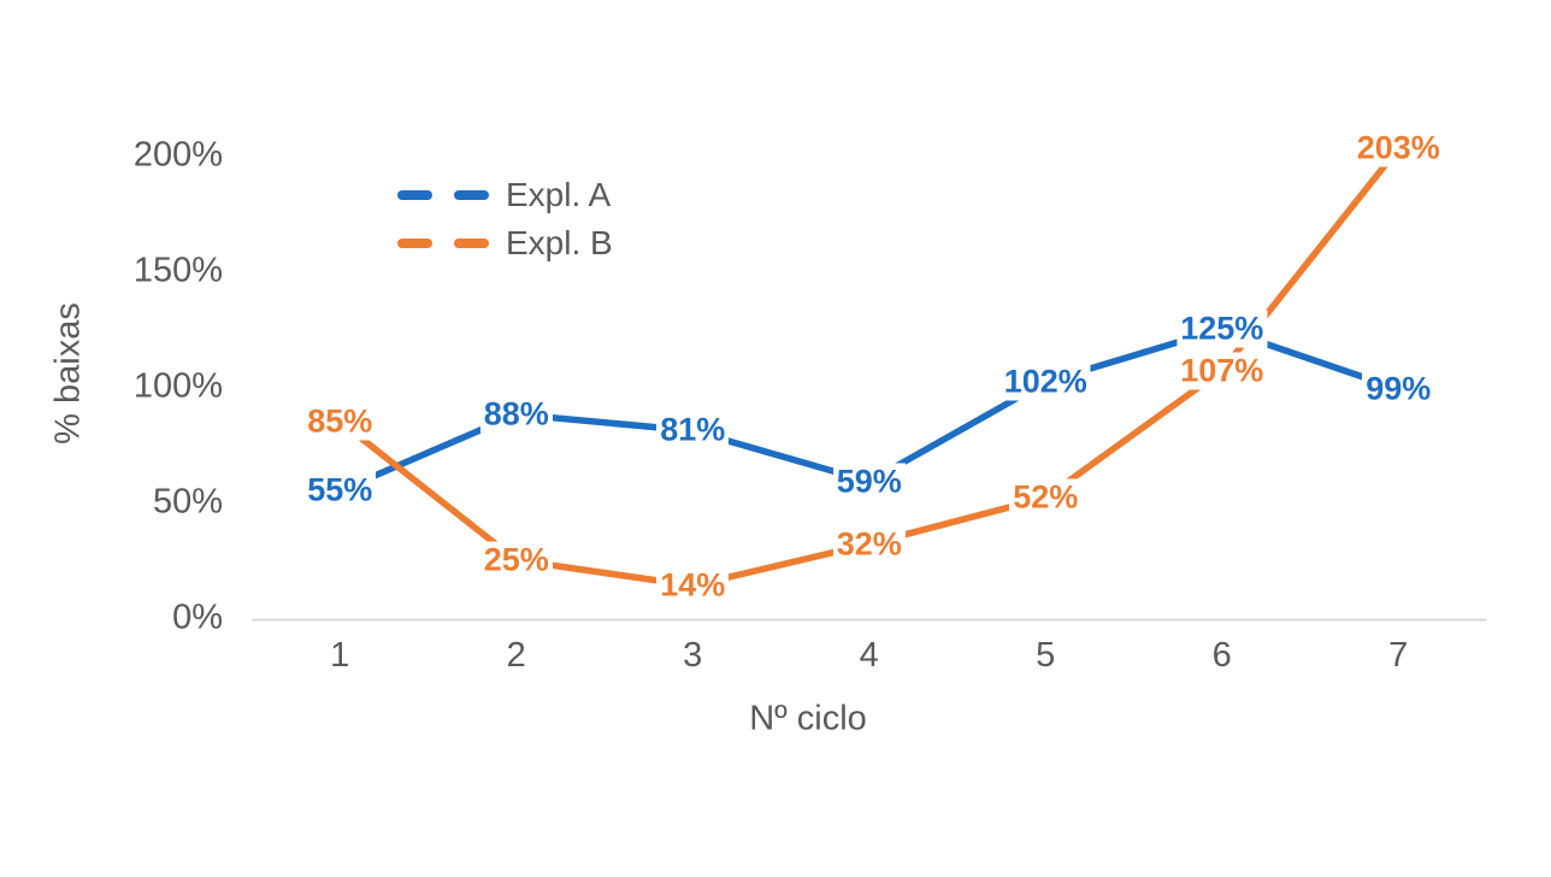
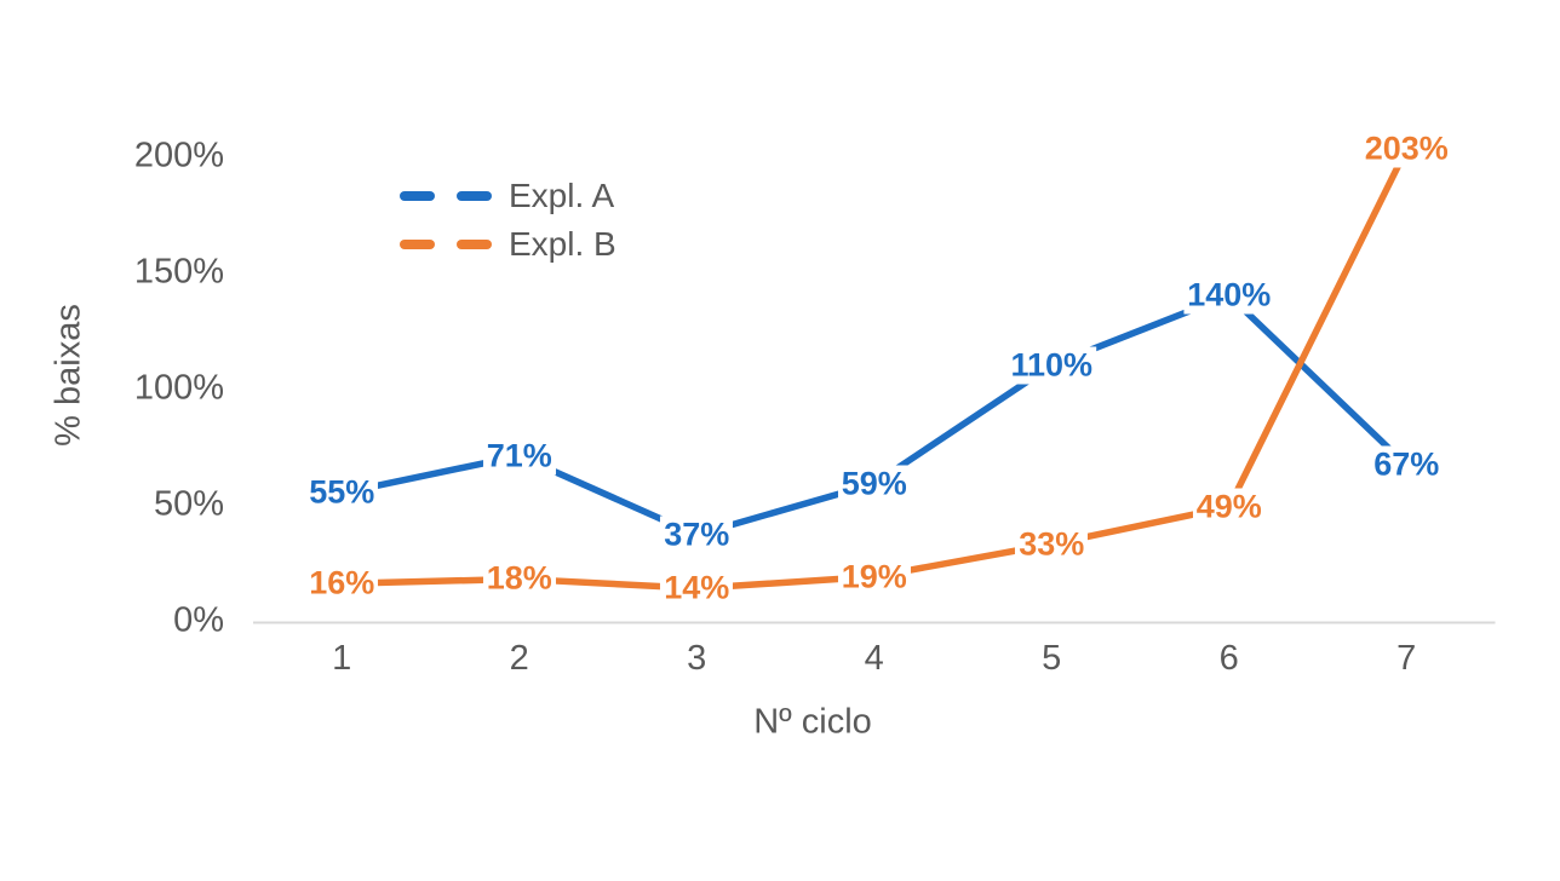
Expl. B/1: 85% -> 16%
Expl. A/2: 88% -> 71%
Expl. B/2: 25% -> 18%
Expl. A/3: 81% -> 37%
Expl. B/4: 32% -> 19%
Expl. A/5: 102% -> 110%
Expl. B/5: 52% -> 33%
Expl. A/6: 125% -> 140%
Expl. B/6: 107% -> 49%
Expl. A/7: 99% -> 67%
